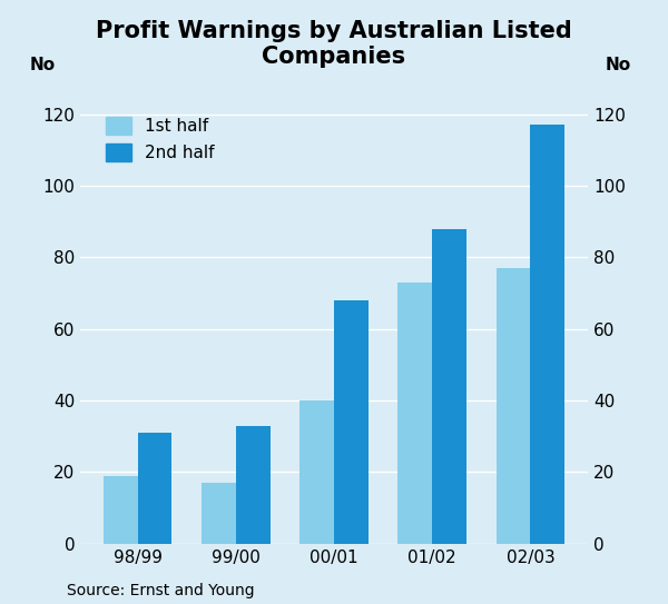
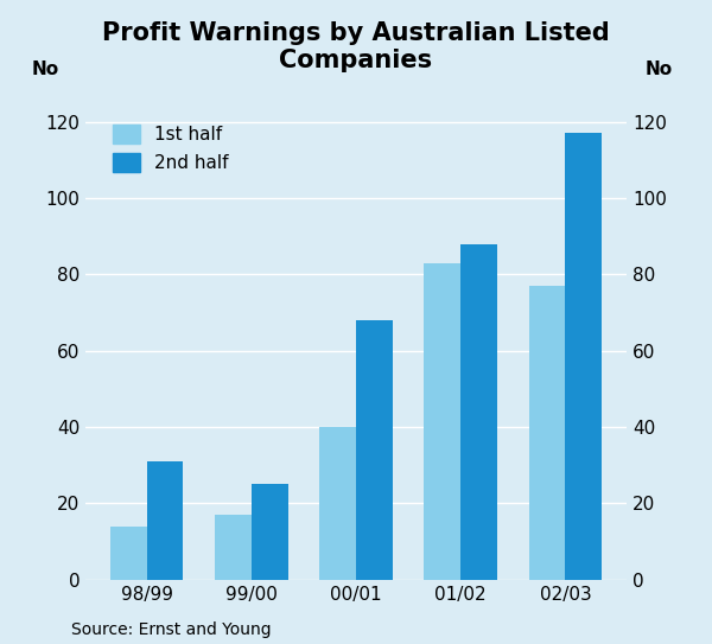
1st half/98/99: 19 -> 14
2nd half/99/00: 33 -> 25
1st half/01/02: 73 -> 83
